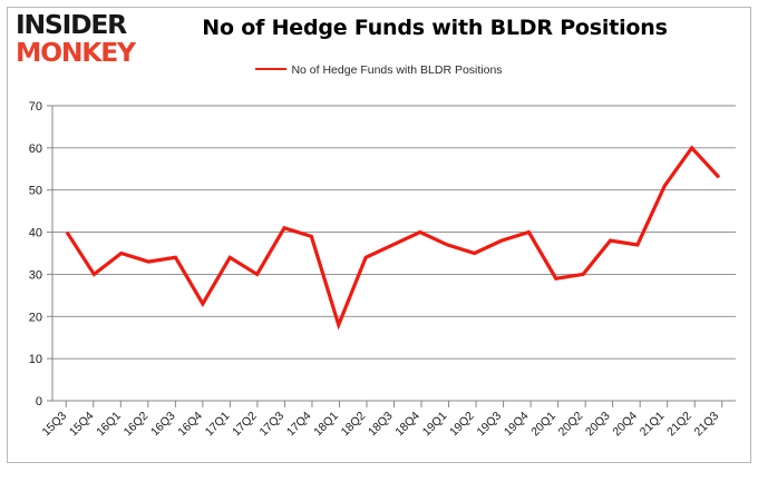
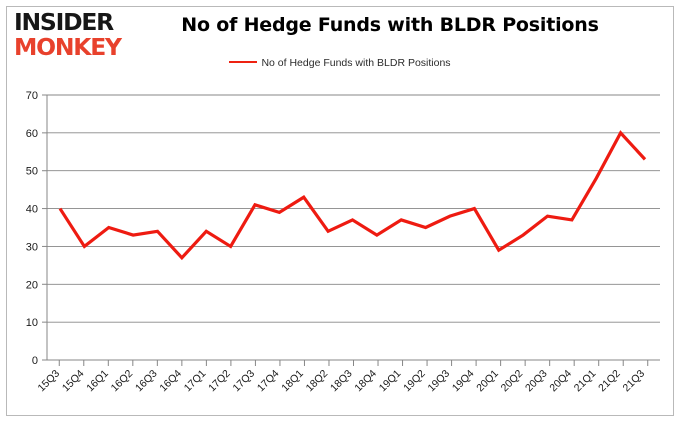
16Q4: 23 -> 27
18Q1: 18 -> 43
18Q4: 40 -> 33
20Q2: 30 -> 33
21Q1: 51 -> 48
